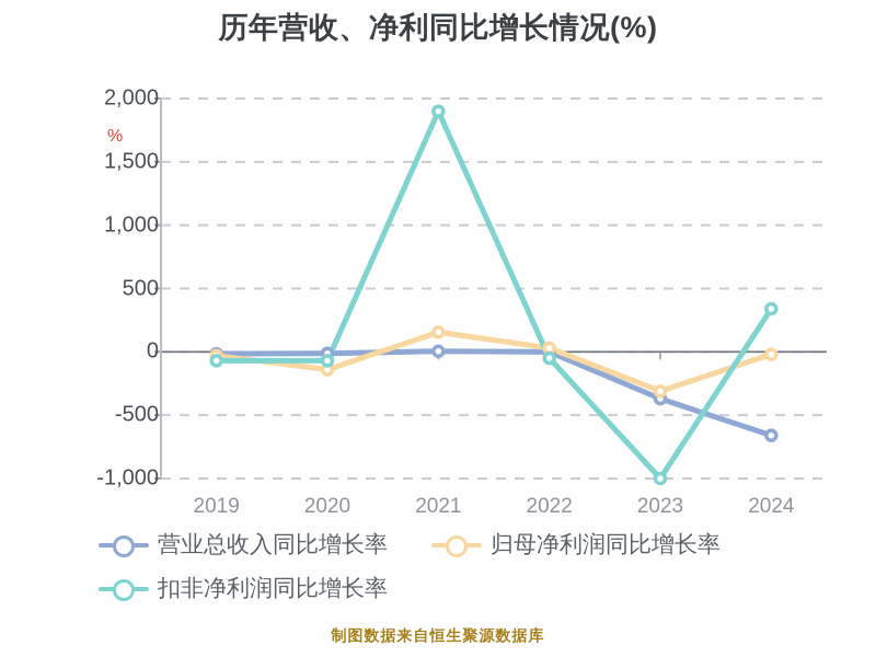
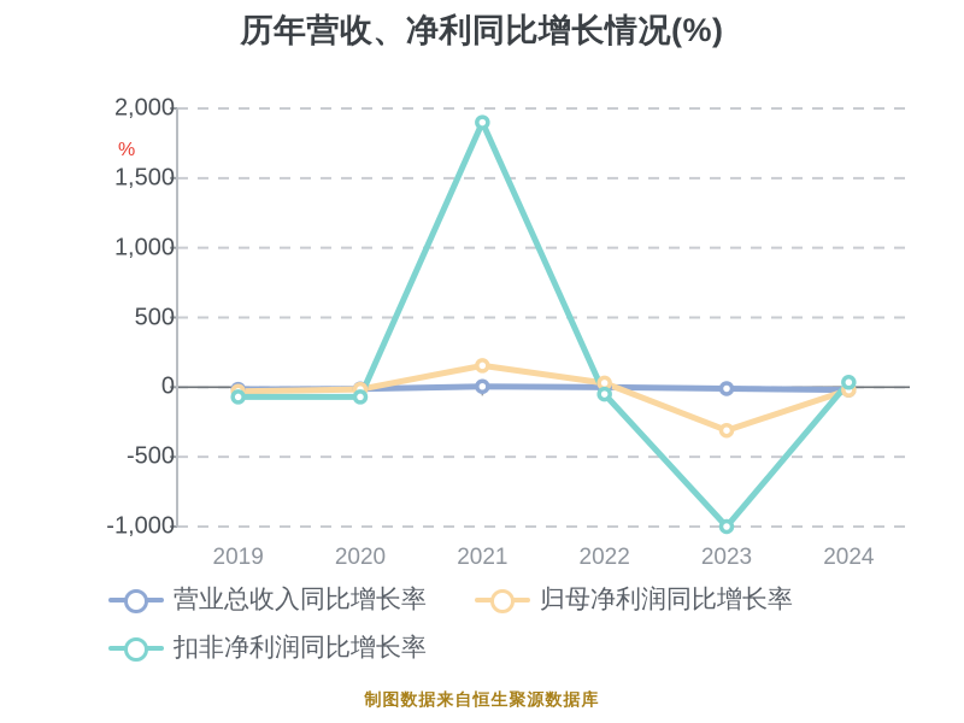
归母净利润同比增长率/2020: -140 -> -20
营业总收入同比增长率/2023: -370 -> -10
营业总收入同比增长率/2024: -660 -> -20
扣非净利润同比增长率/2024: 340 -> 40
